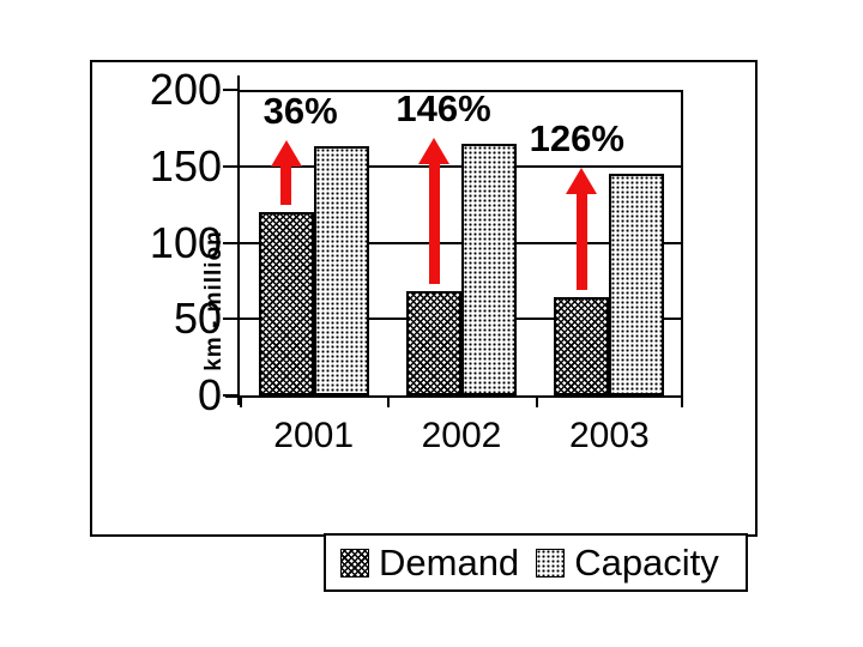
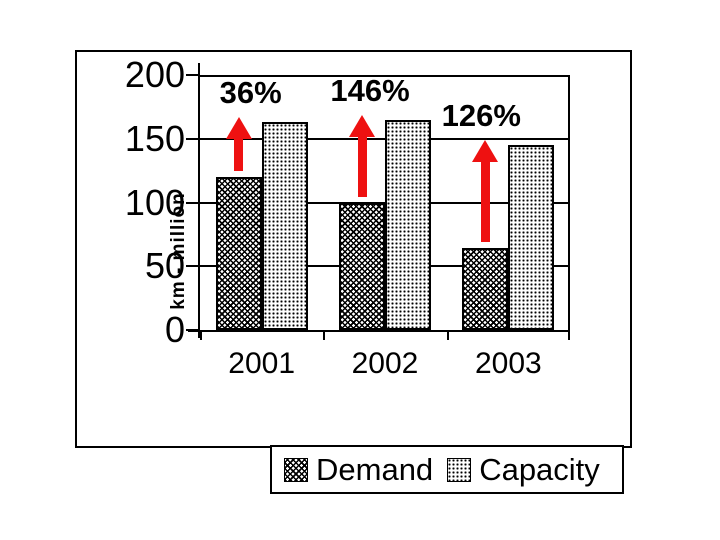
Demand/2002: 68 -> 100
